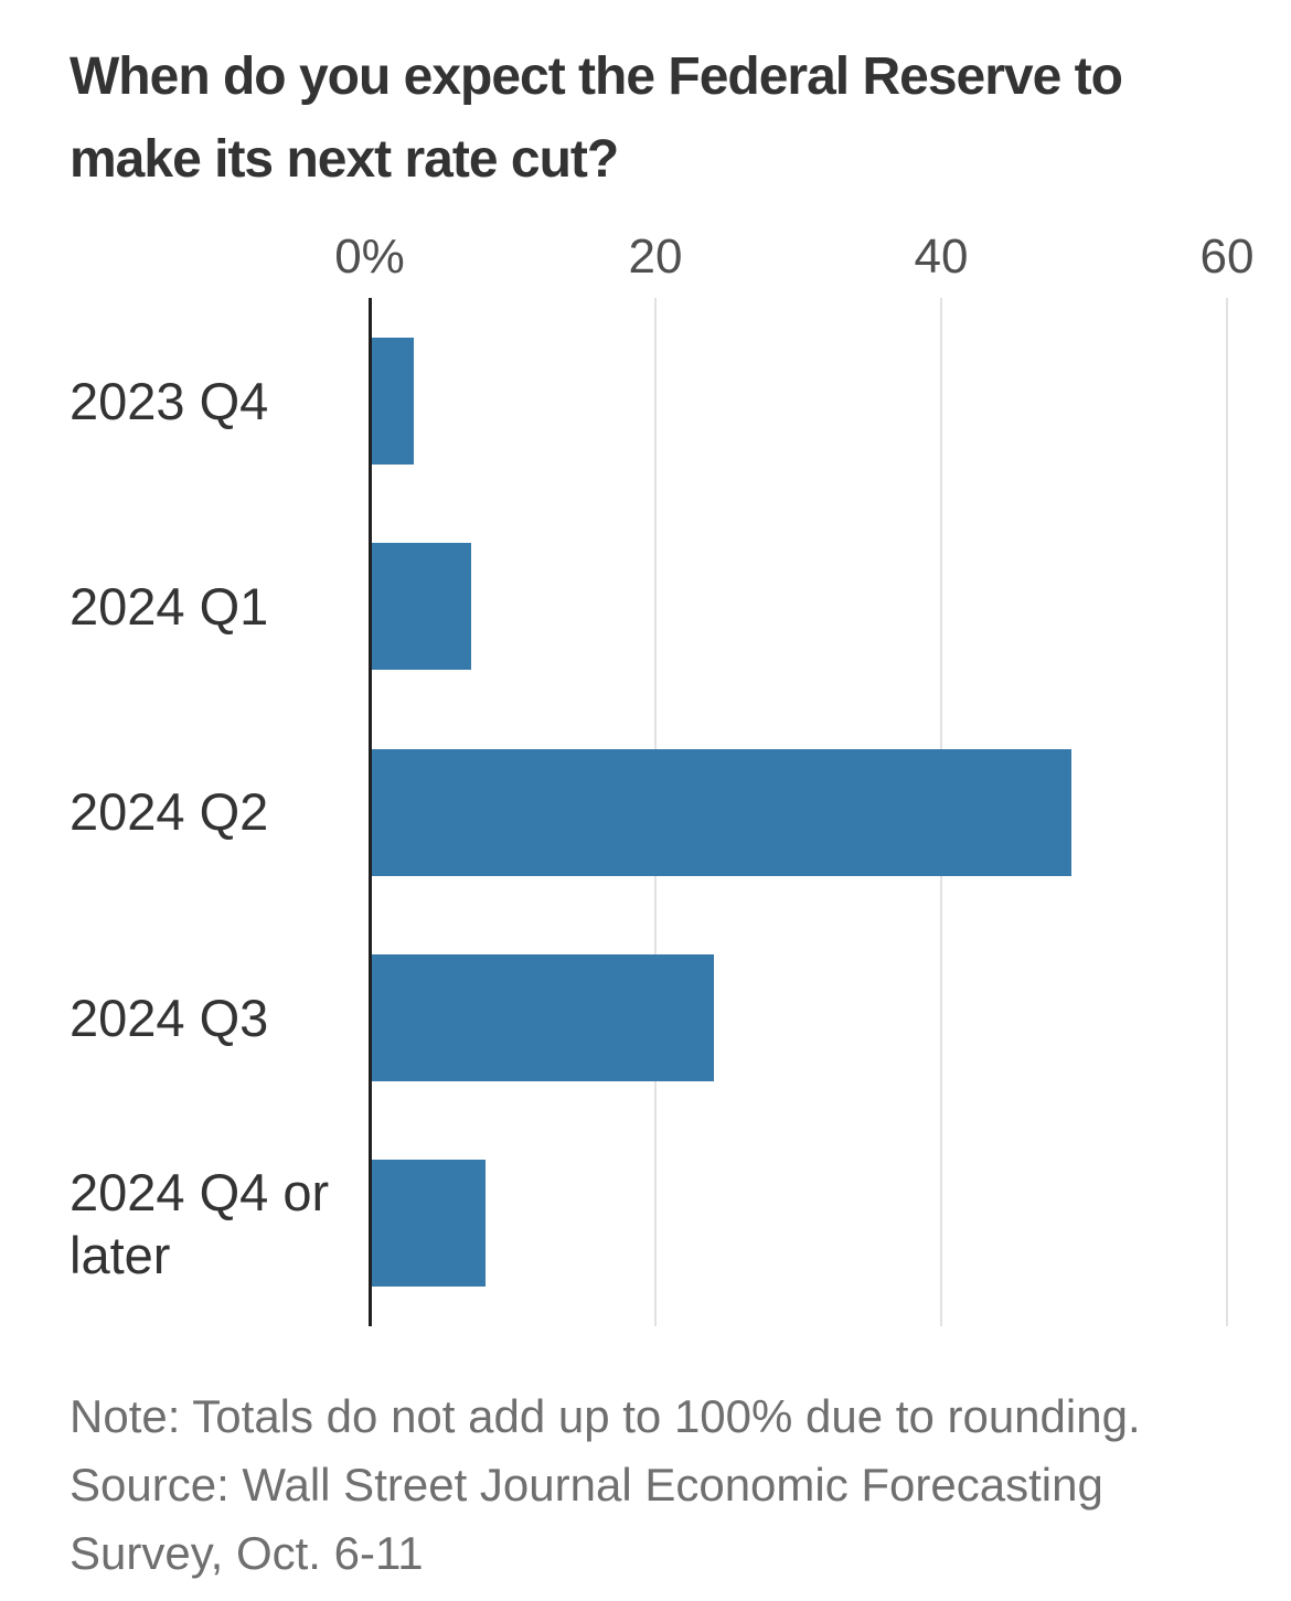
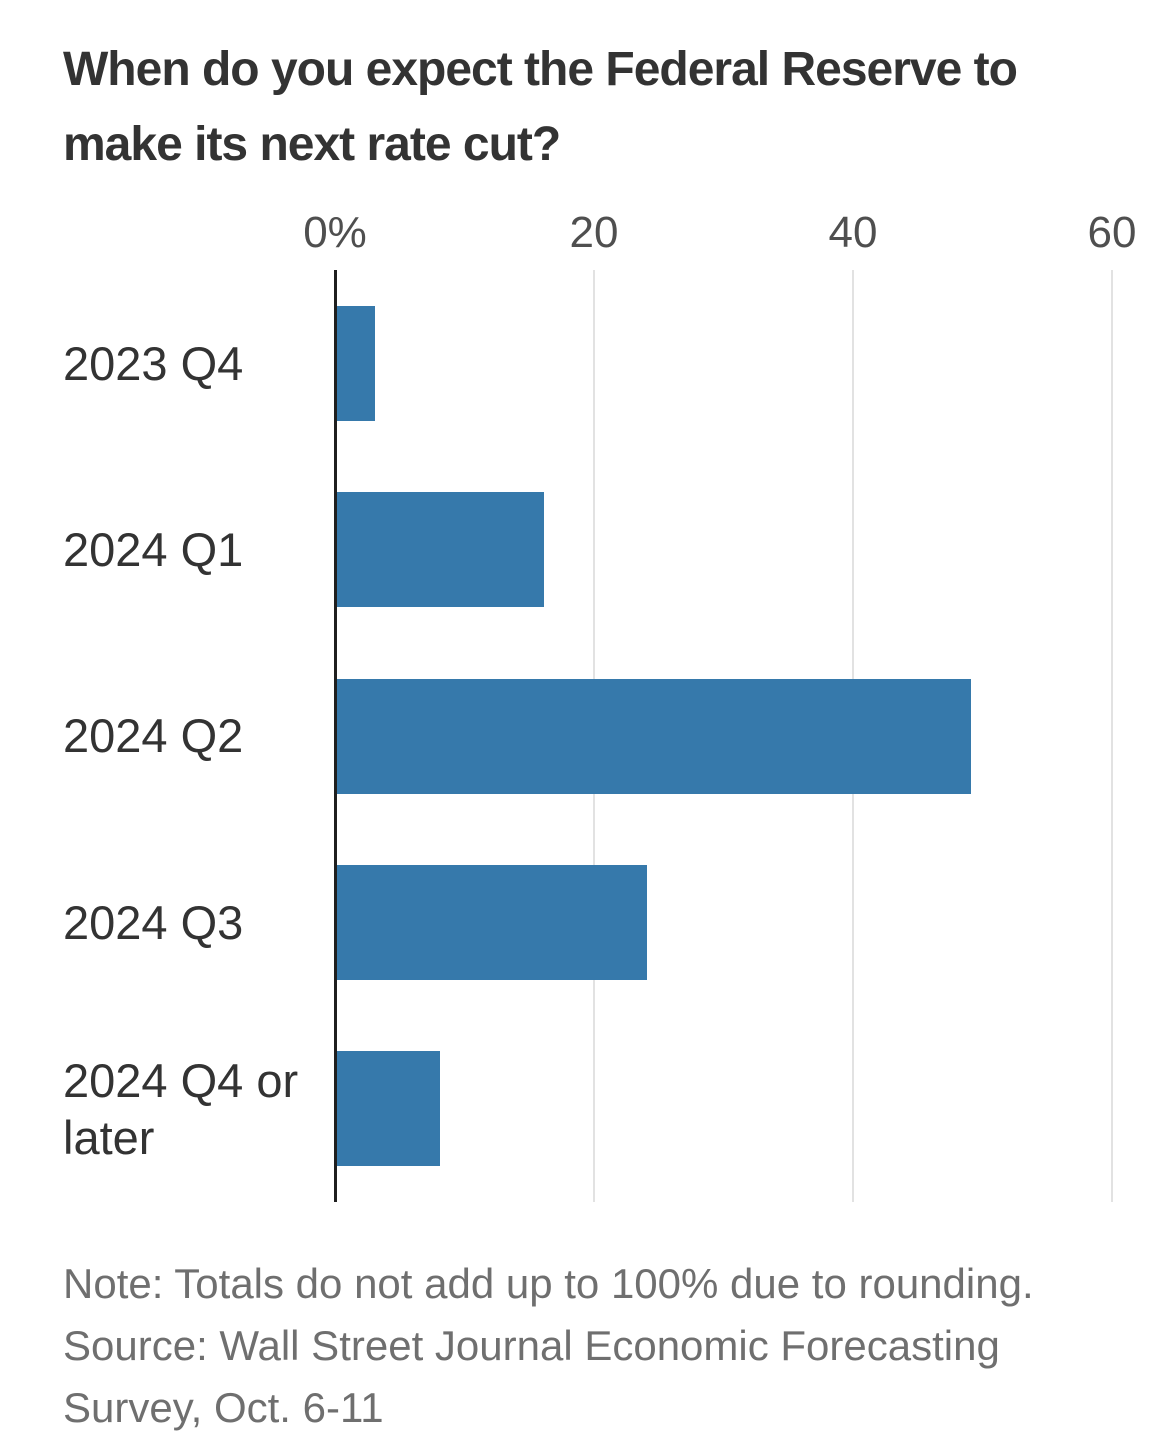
2024 Q1: 7 -> 16
